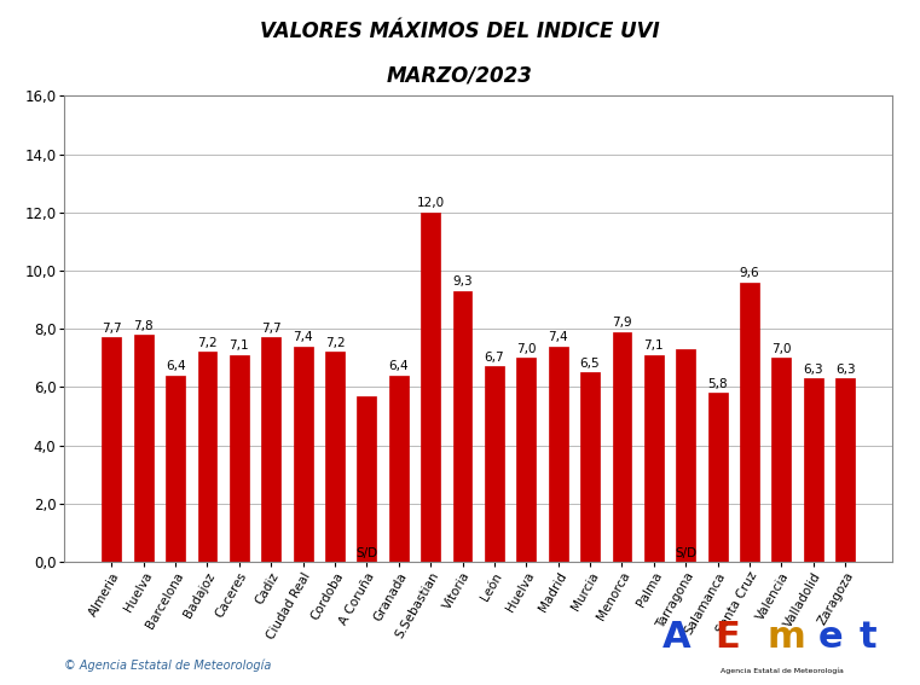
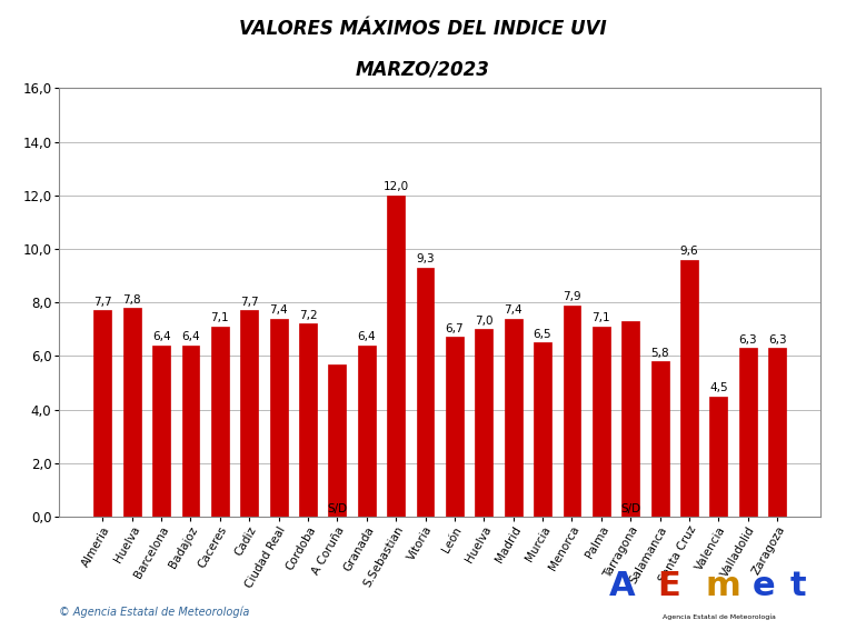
Badajoz: 7,2 -> 6,4
Valencia: 7,0 -> 4,5
